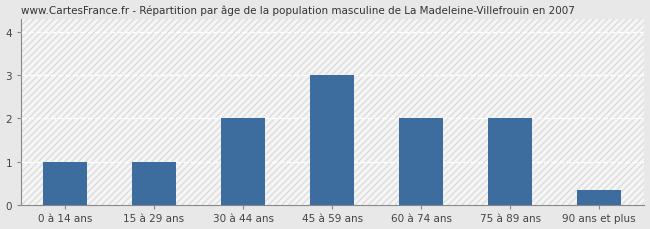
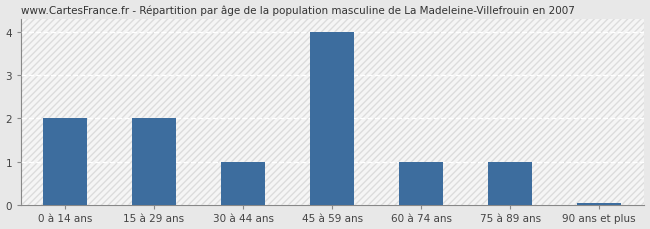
0 à 14 ans: 1.00 -> 2.00
15 à 29 ans: 1.00 -> 2.00
30 à 44 ans: 2.00 -> 1.00
45 à 59 ans: 3.00 -> 4.00
60 à 74 ans: 2.00 -> 1.00
75 à 89 ans: 2.00 -> 1.00
90 ans et plus: 0.35 -> 0.05
